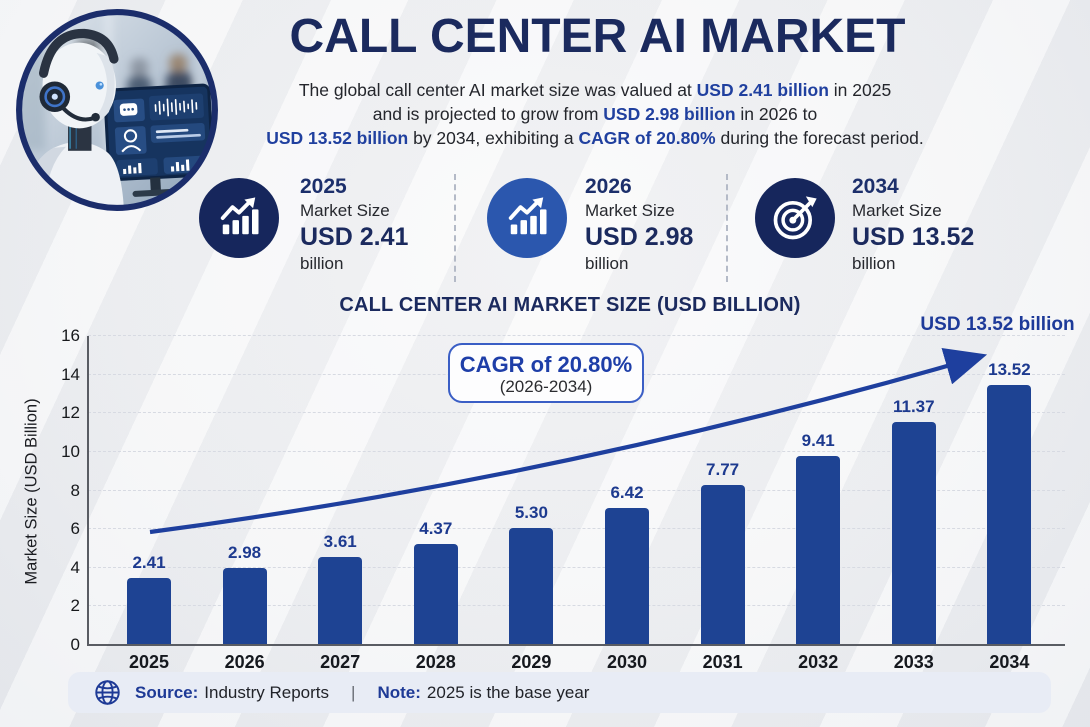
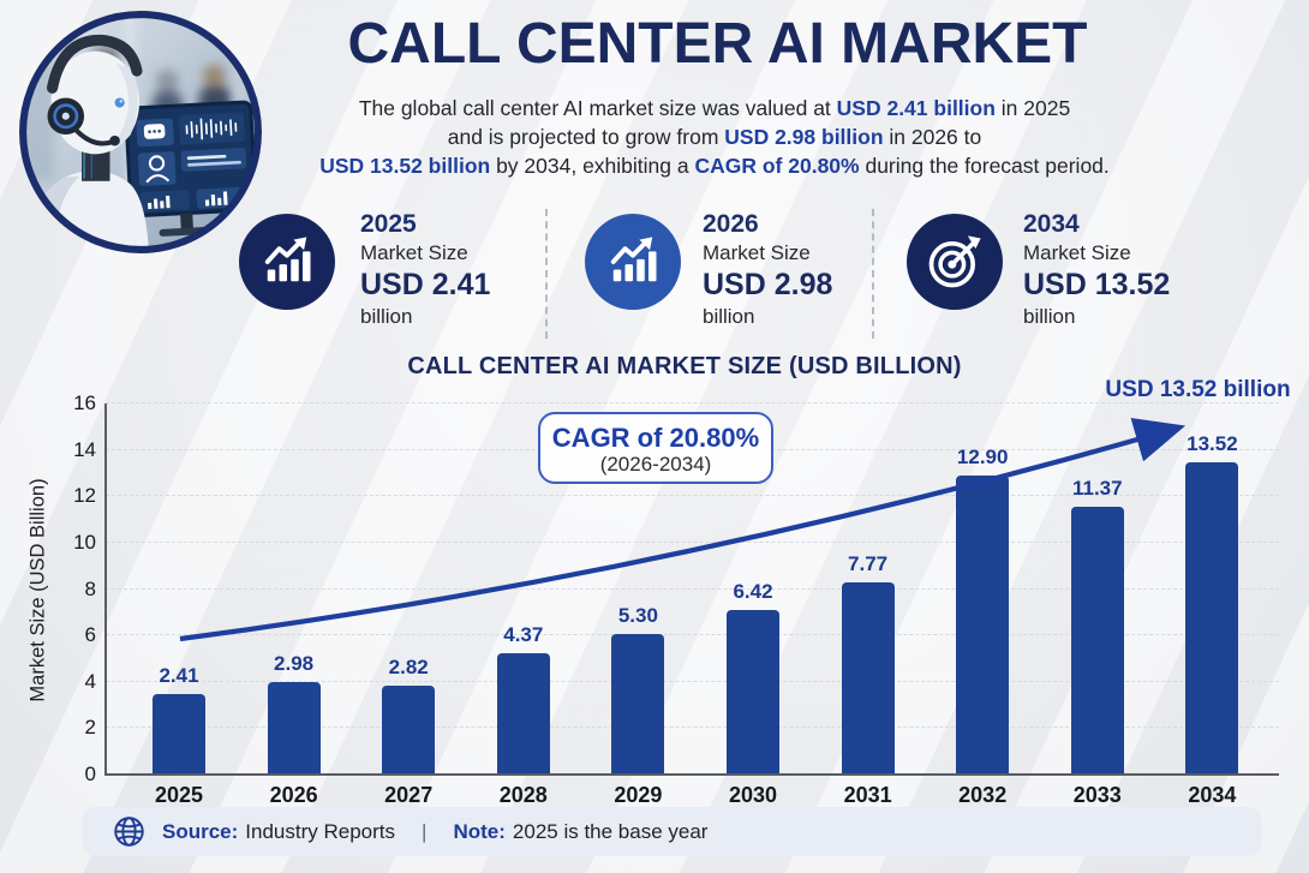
2027: 3.61 -> 2.82
2032: 9.41 -> 12.90
